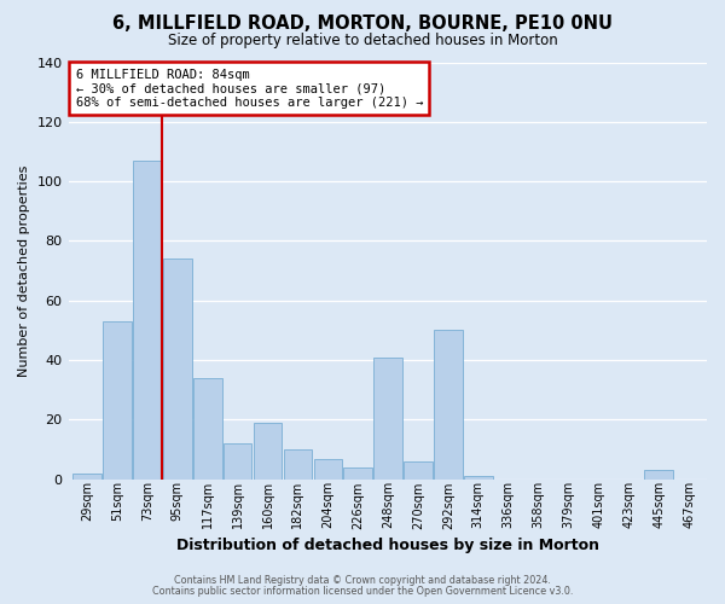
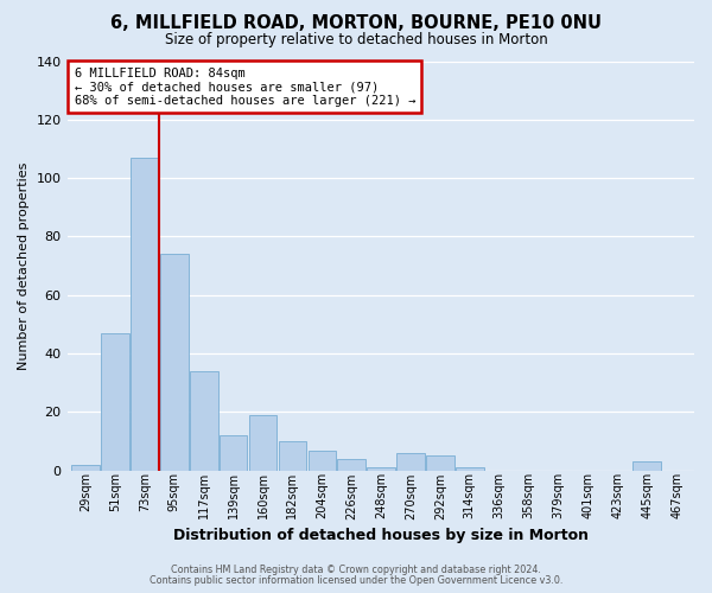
51sqm: 53 -> 47
248sqm: 41 -> 1
292sqm: 50 -> 5
